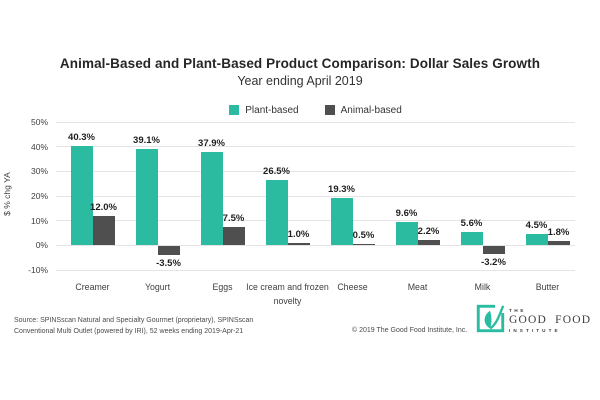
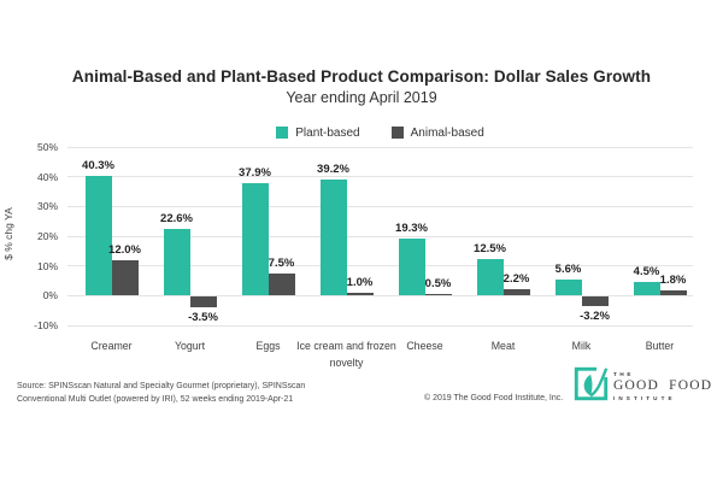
Plant-based/Yogurt: 39.1% -> 22.6%
Plant-based/Ice cream and frozen novelty: 26.5% -> 39.2%
Plant-based/Meat: 9.6% -> 12.5%
